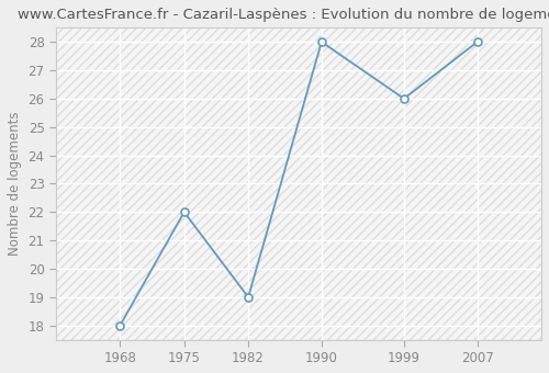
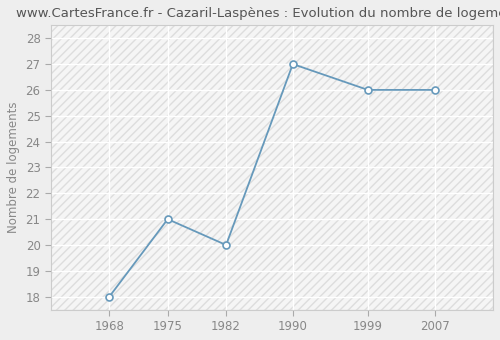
1975: 22 -> 21
1982: 19 -> 20
1990: 28 -> 27
2007: 28 -> 26
